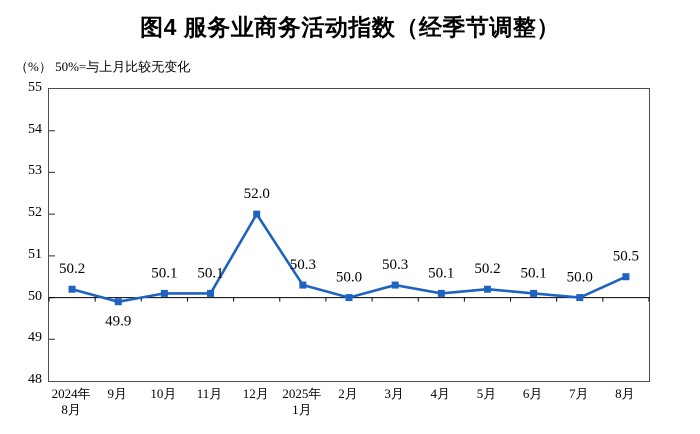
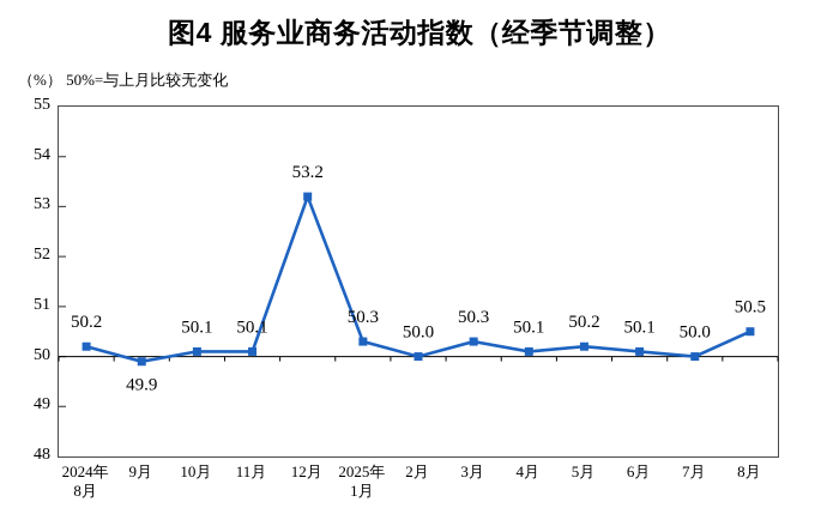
12月: 52.0 -> 53.2
